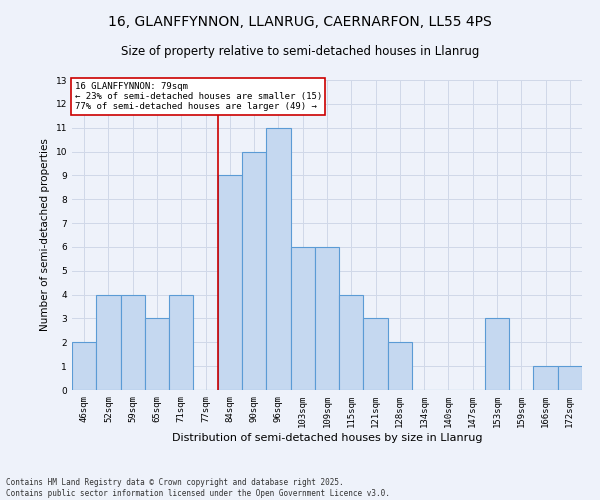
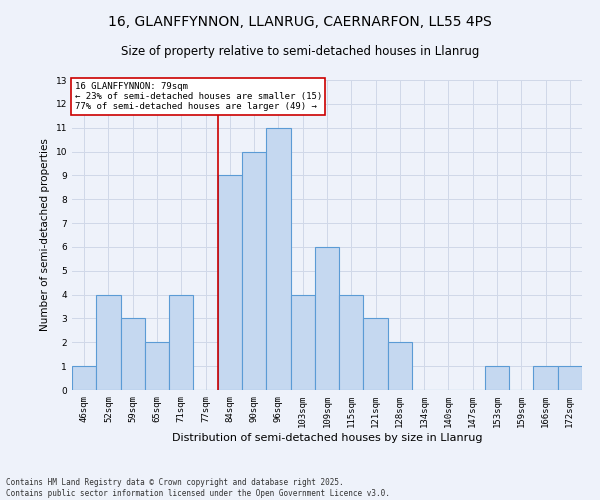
46sqm: 2 -> 1
59sqm: 4 -> 3
65sqm: 3 -> 2
103sqm: 6 -> 4
153sqm: 3 -> 1
